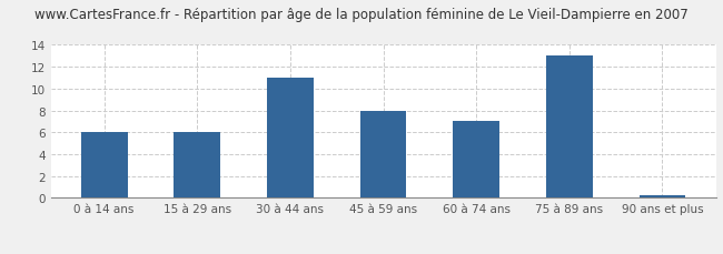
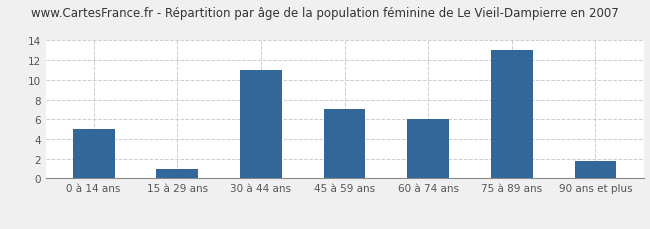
0 à 14 ans: 6.0 -> 5.0
15 à 29 ans: 6.0 -> 1.0
45 à 59 ans: 8.0 -> 7.0
60 à 74 ans: 7.0 -> 6.0
90 ans et plus: 0.2 -> 1.8
